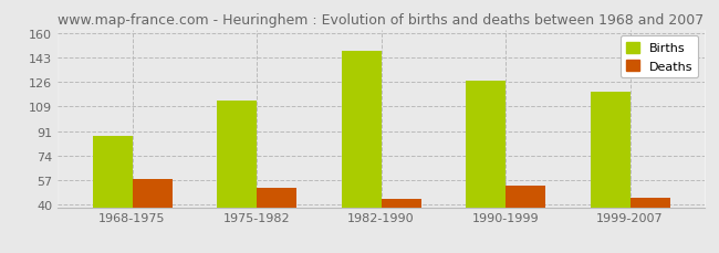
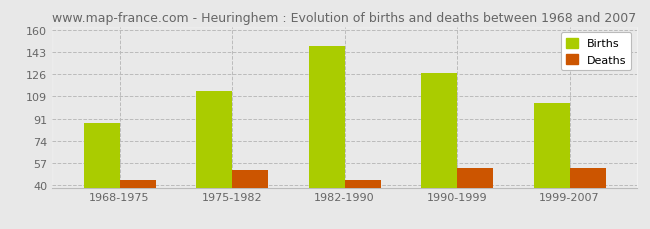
Deaths/1968-1975: 58 -> 44
Births/1999-2007: 119 -> 104
Deaths/1999-2007: 45 -> 53
